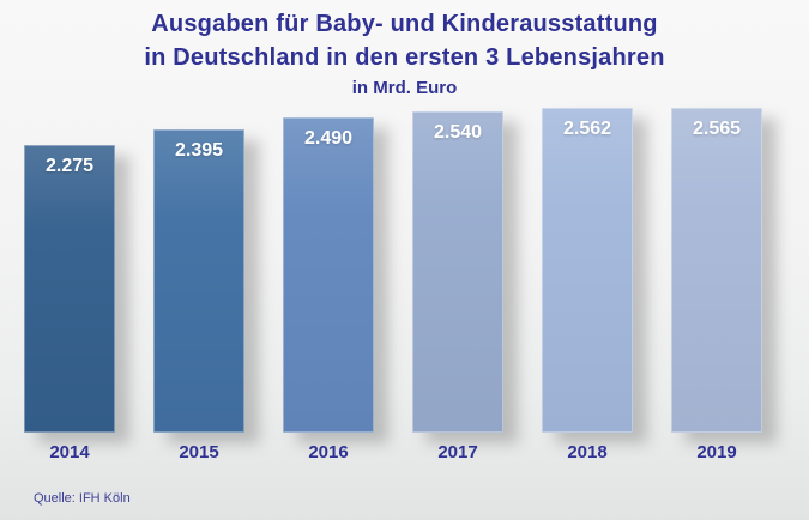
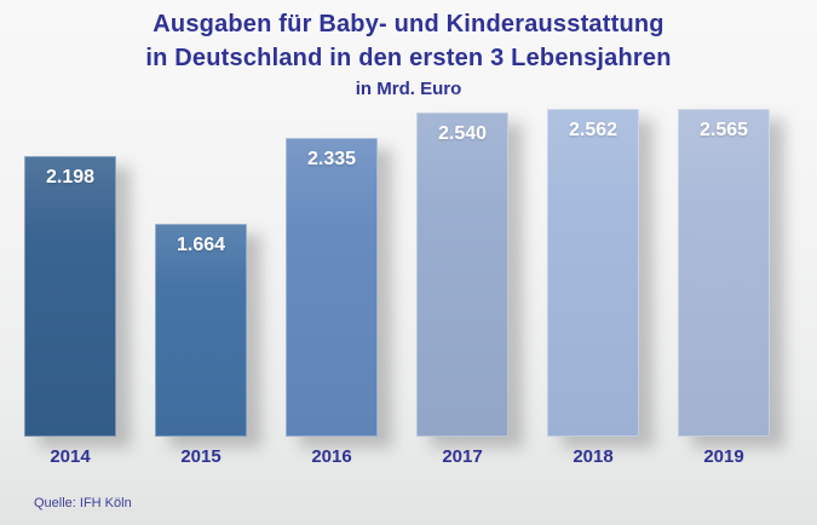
2014: 2.275 -> 2.198
2015: 2.395 -> 1.664
2016: 2.490 -> 2.335
